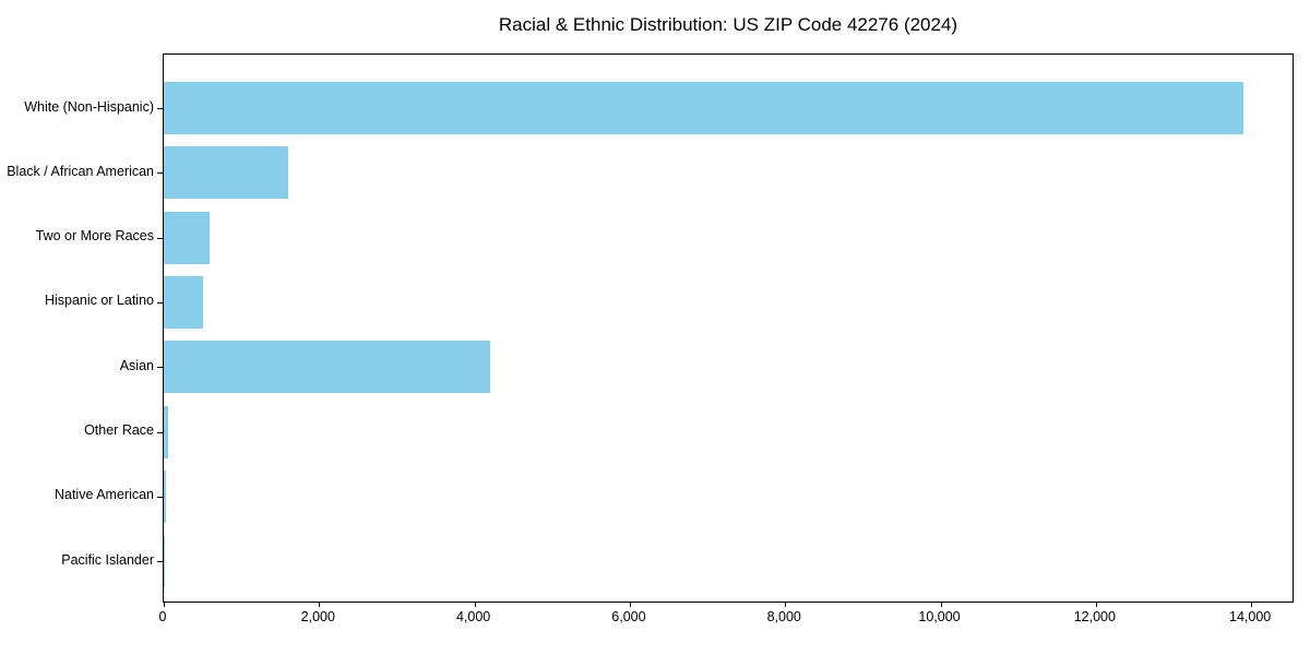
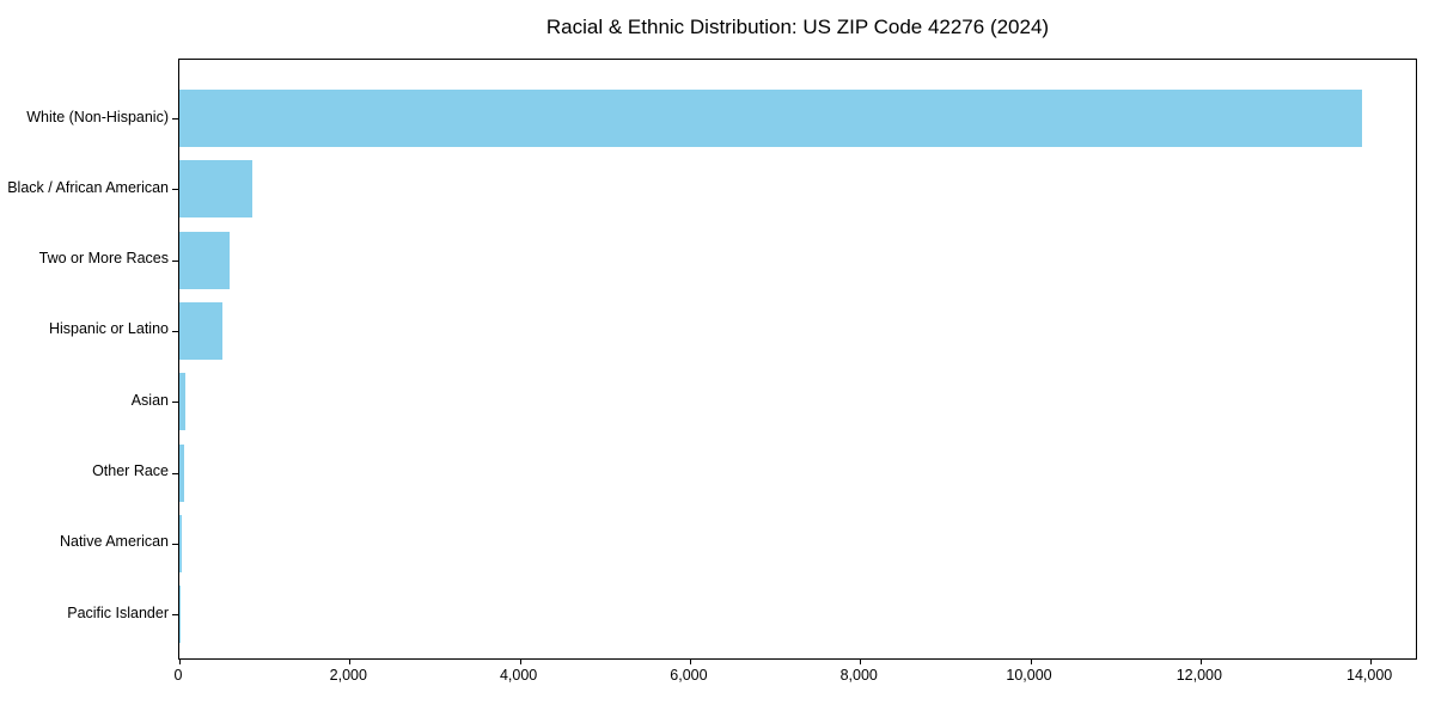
Black / African American: 1600 -> 900
Asian: 4200 -> 100
